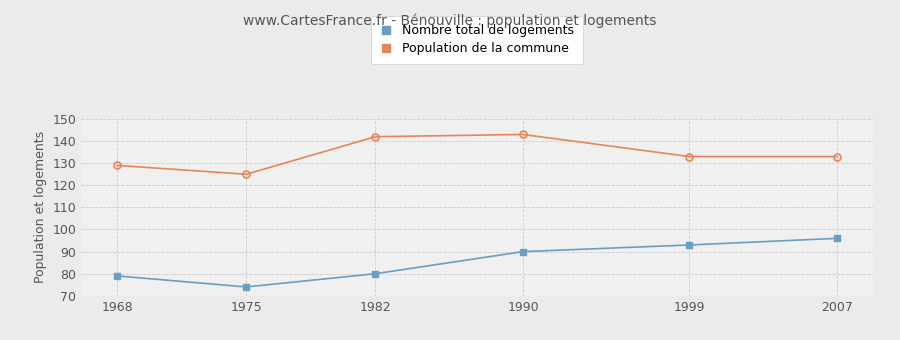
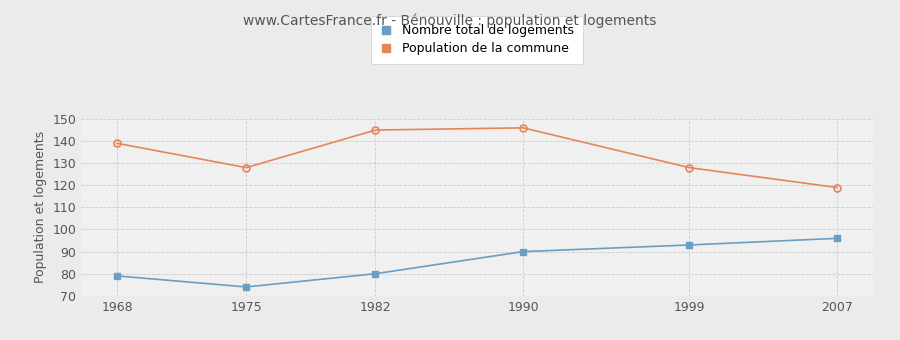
Population de la commune/1968: 129 -> 139
Population de la commune/1975: 125 -> 128
Population de la commune/1982: 142 -> 145
Population de la commune/1990: 143 -> 146
Population de la commune/1999: 133 -> 128
Population de la commune/2007: 133 -> 119
